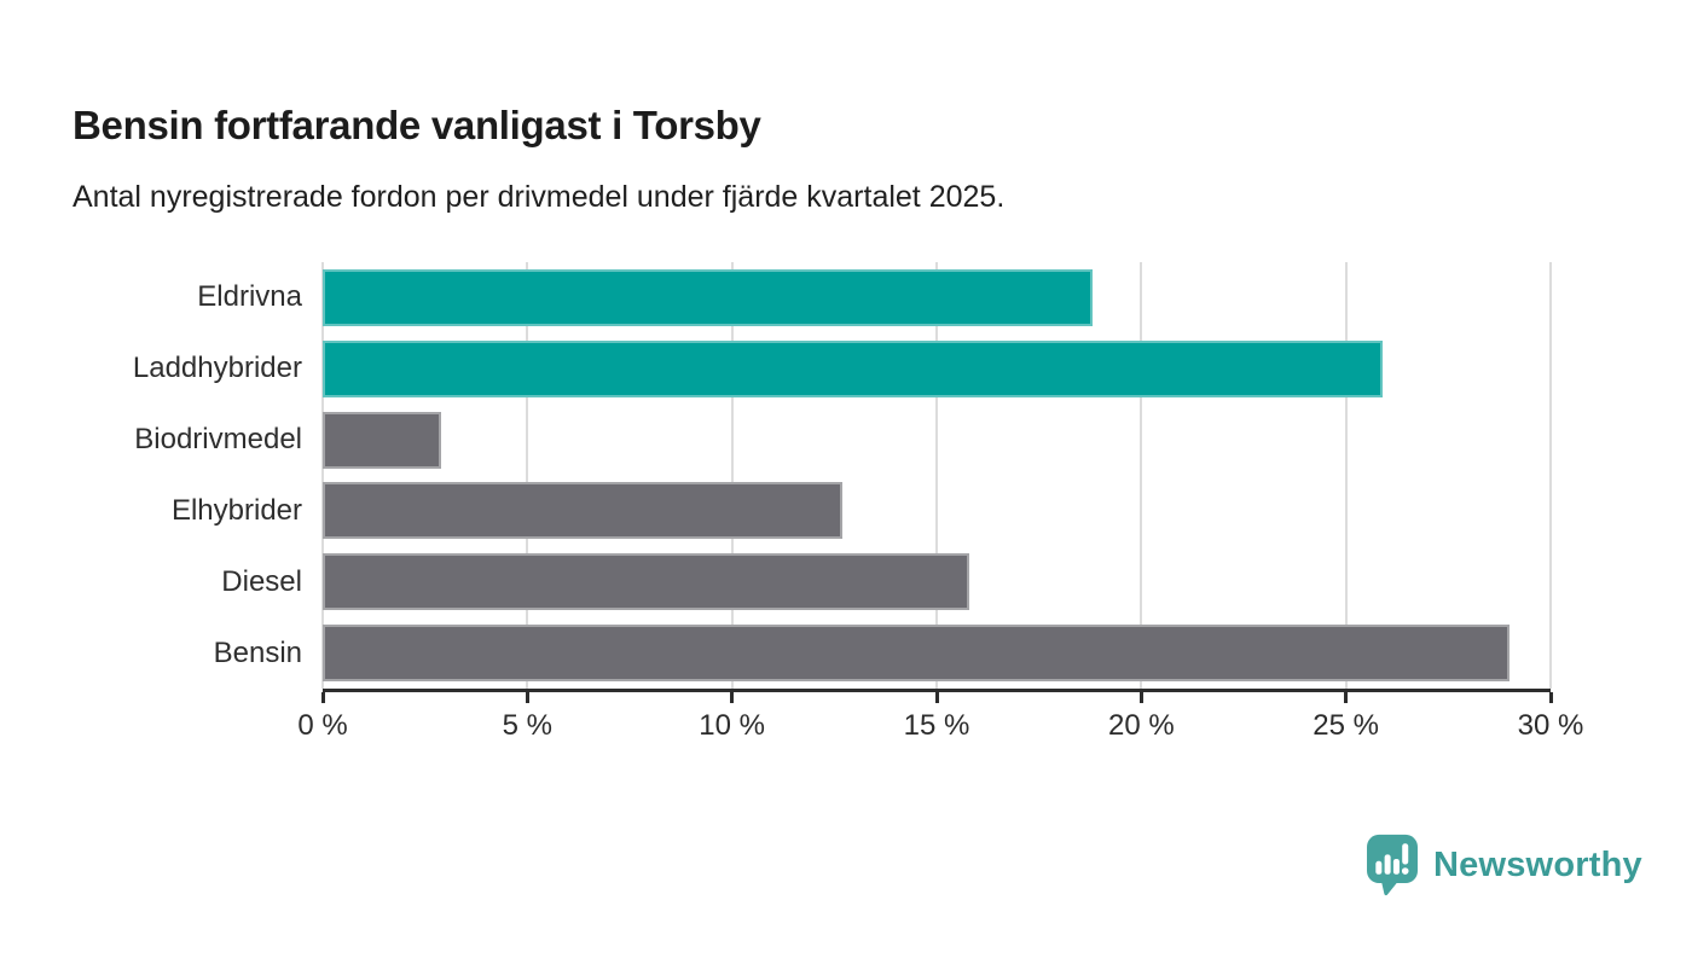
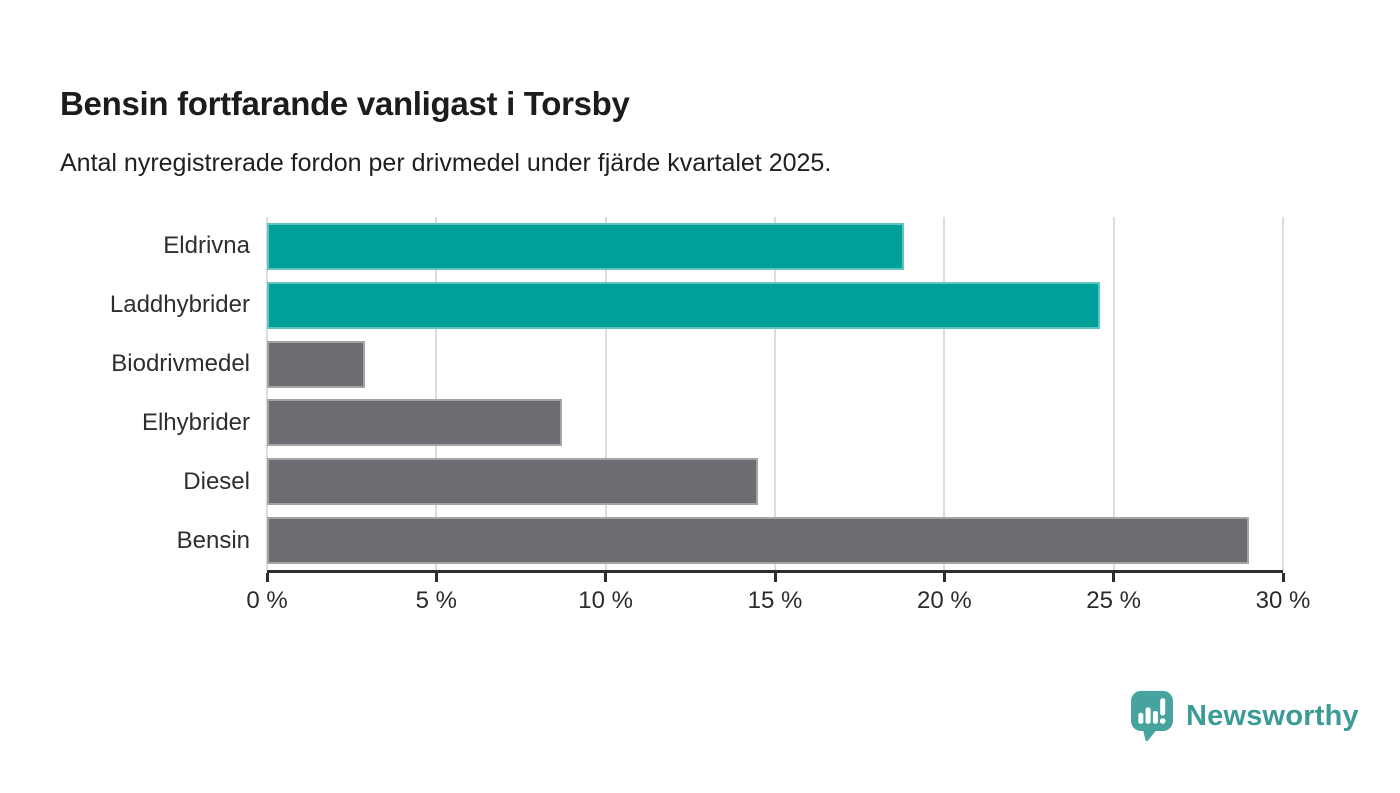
Laddhybrider: 25.9% -> 24.6%
Elhybrider: 12.7% -> 8.7%
Diesel: 15.8% -> 14.5%
